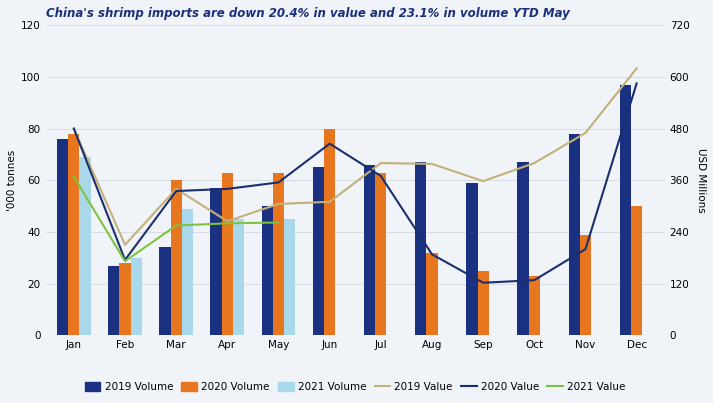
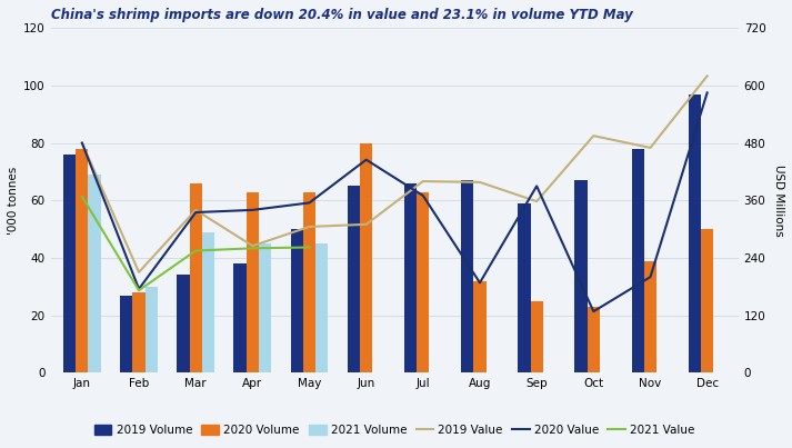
2020 Volume/Mar: 60 -> 66
2019 Volume/Apr: 57 -> 38
2020 Value/Sep: 122 -> 390
2019 Value/Oct: 400 -> 495
